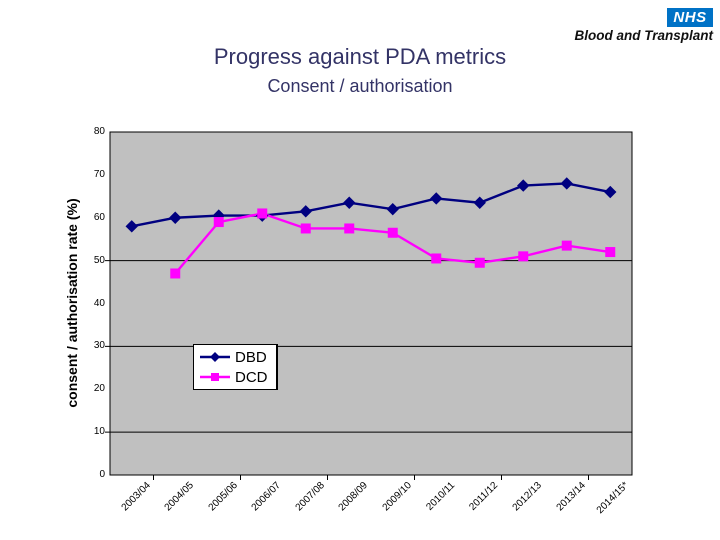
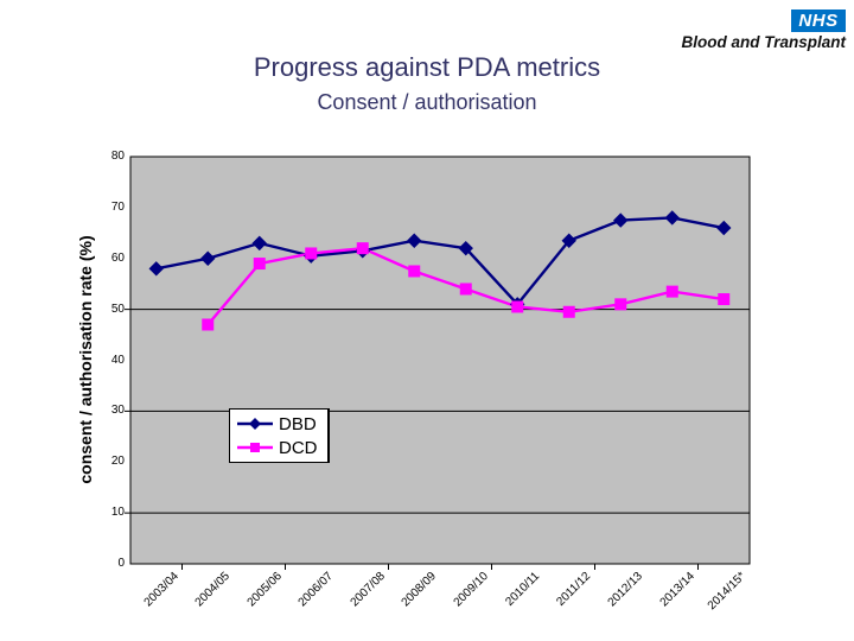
DBD/2005/06: 60 -> 63
DCD/2007/08: 58 -> 62
DCD/2009/10: 56 -> 54
DBD/2010/11: 64 -> 51
